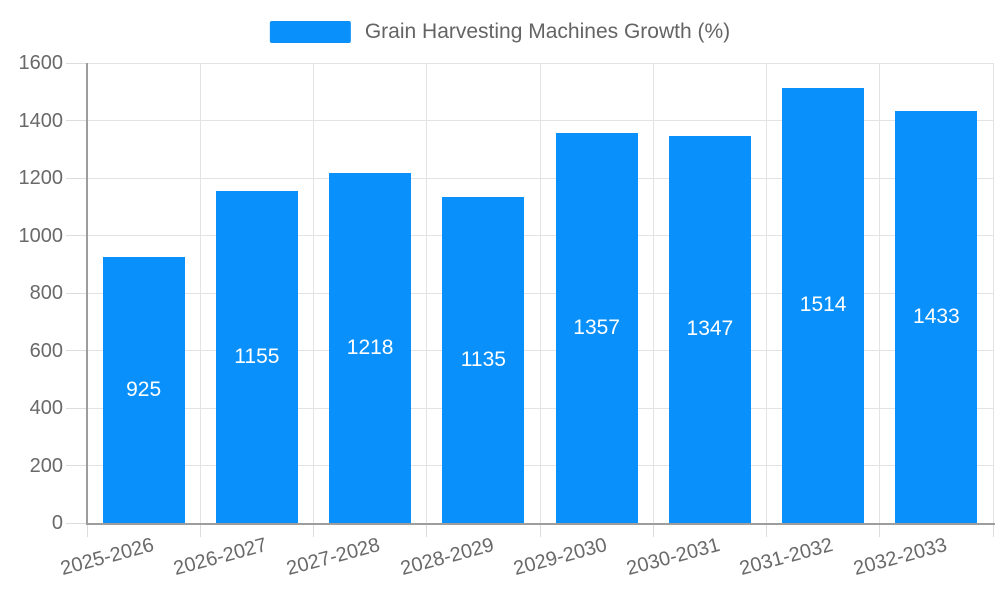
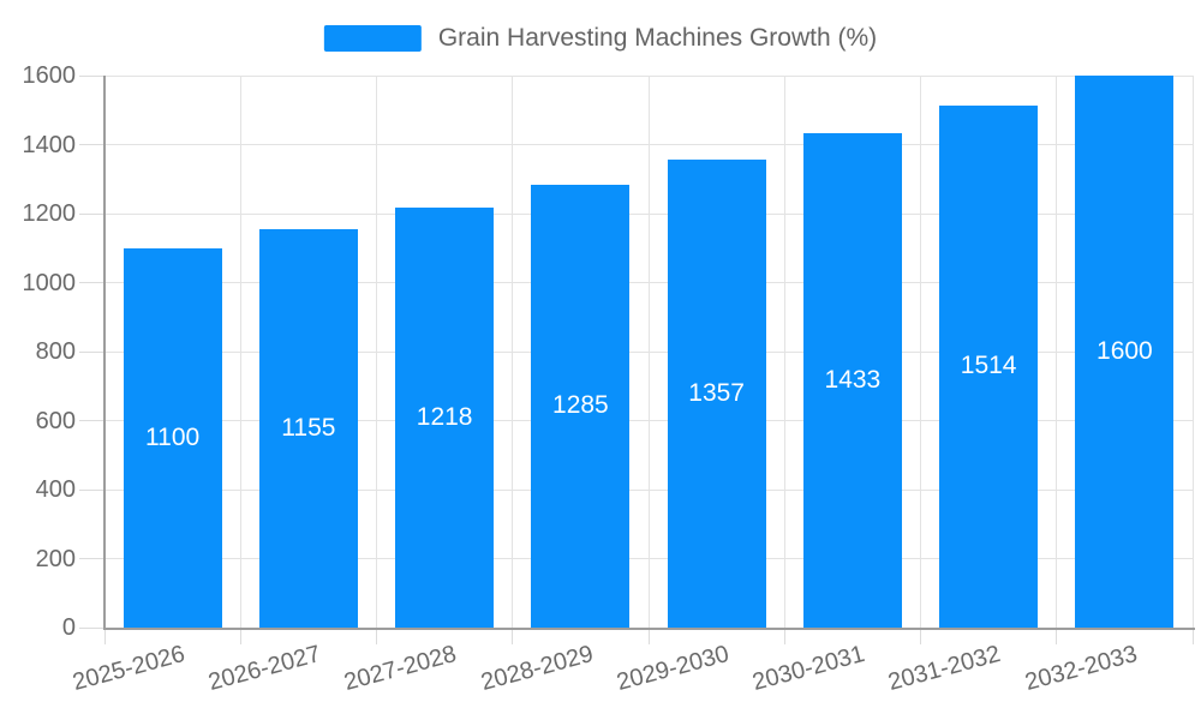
2025-2026: 925 -> 1100
2028-2029: 1135 -> 1285
2030-2031: 1347 -> 1433
2032-2033: 1433 -> 1600
